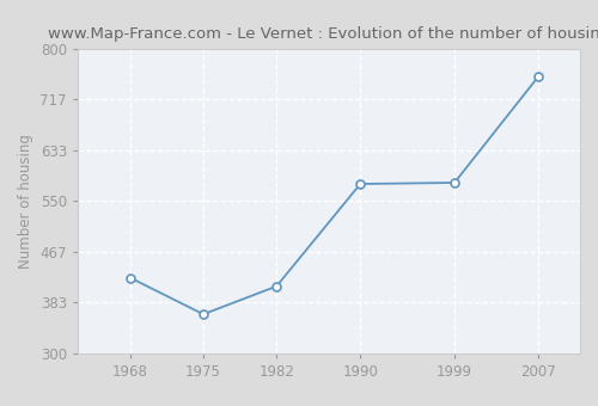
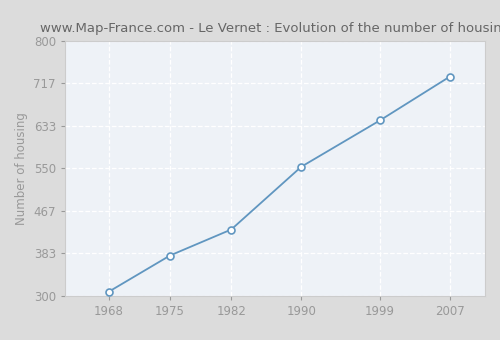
1968: 424 -> 308
1975: 364 -> 379
1982: 410 -> 430
1990: 578 -> 553
1999: 580 -> 644
2007: 754 -> 730
